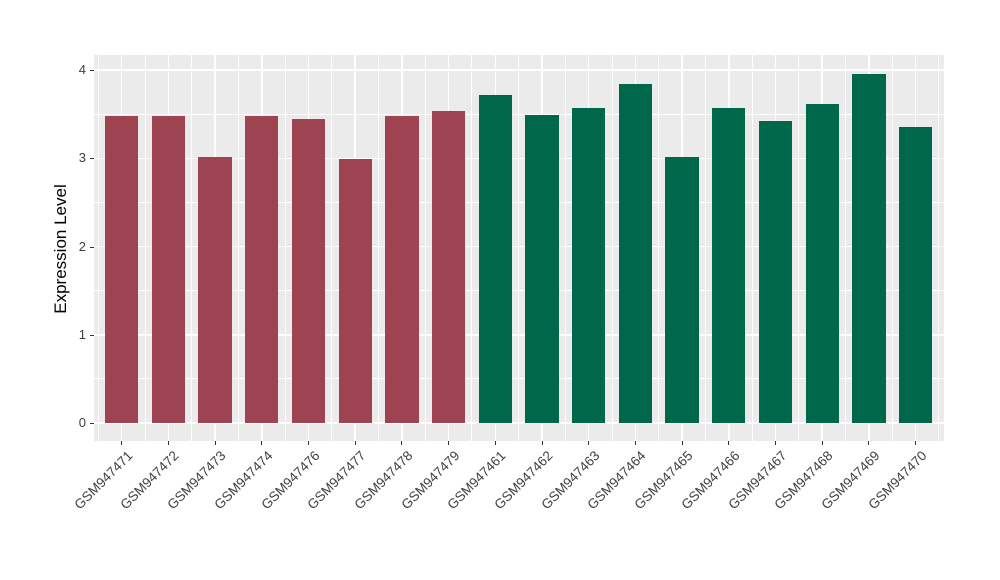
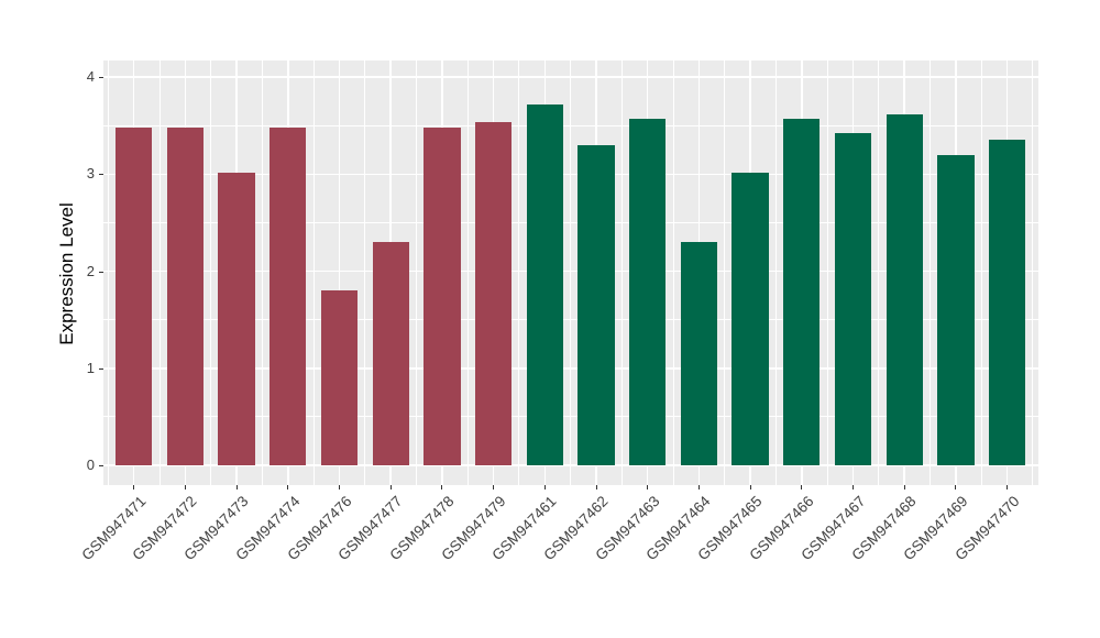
GSM947476: 3.4 -> 1.8
GSM947477: 3.0 -> 2.3
GSM947462: 3.5 -> 3.3
GSM947464: 3.8 -> 2.3
GSM947469: 4.0 -> 3.2
